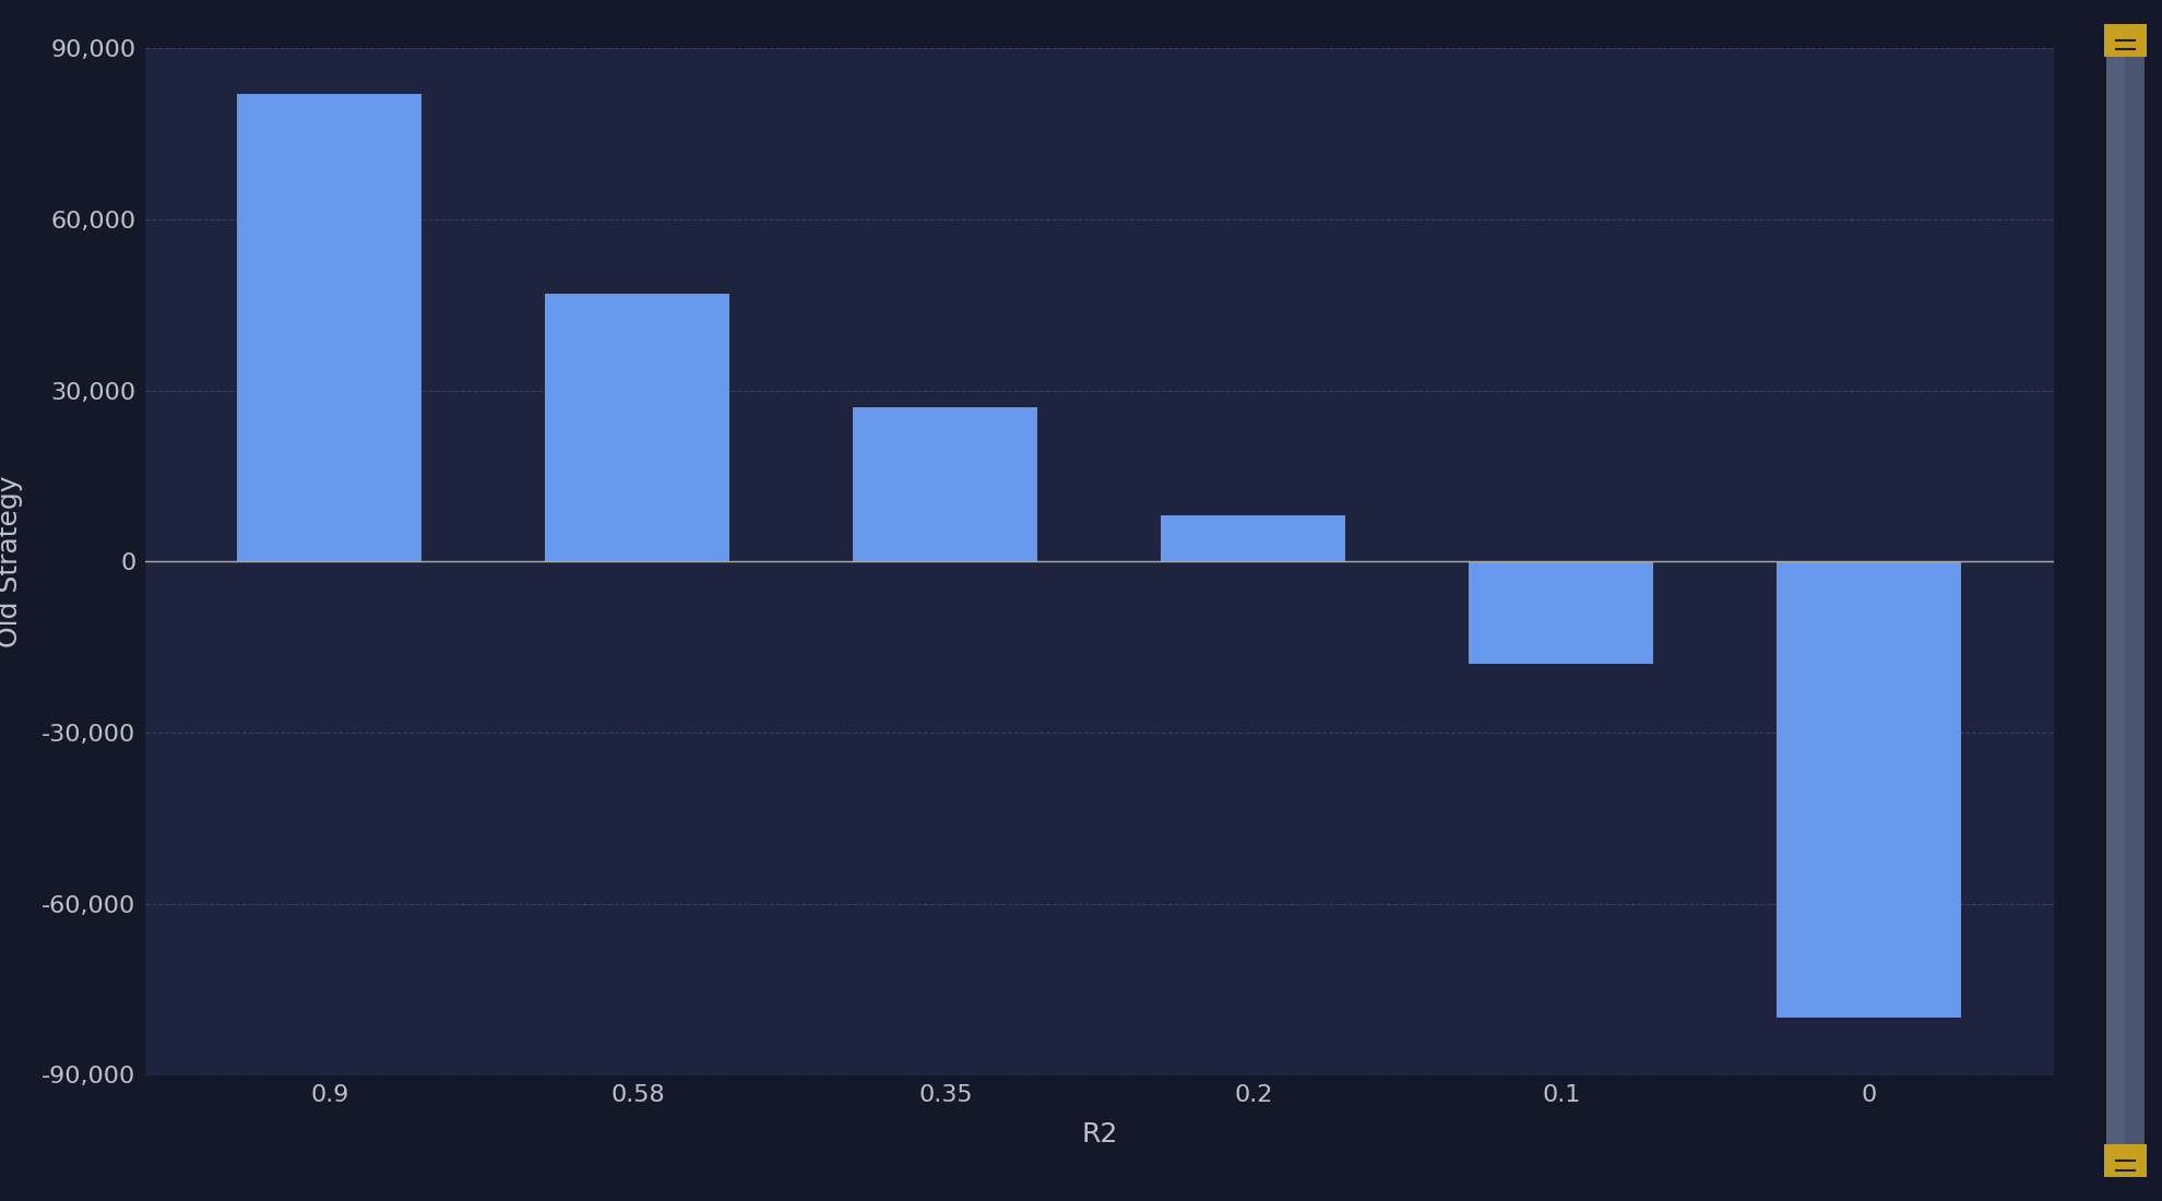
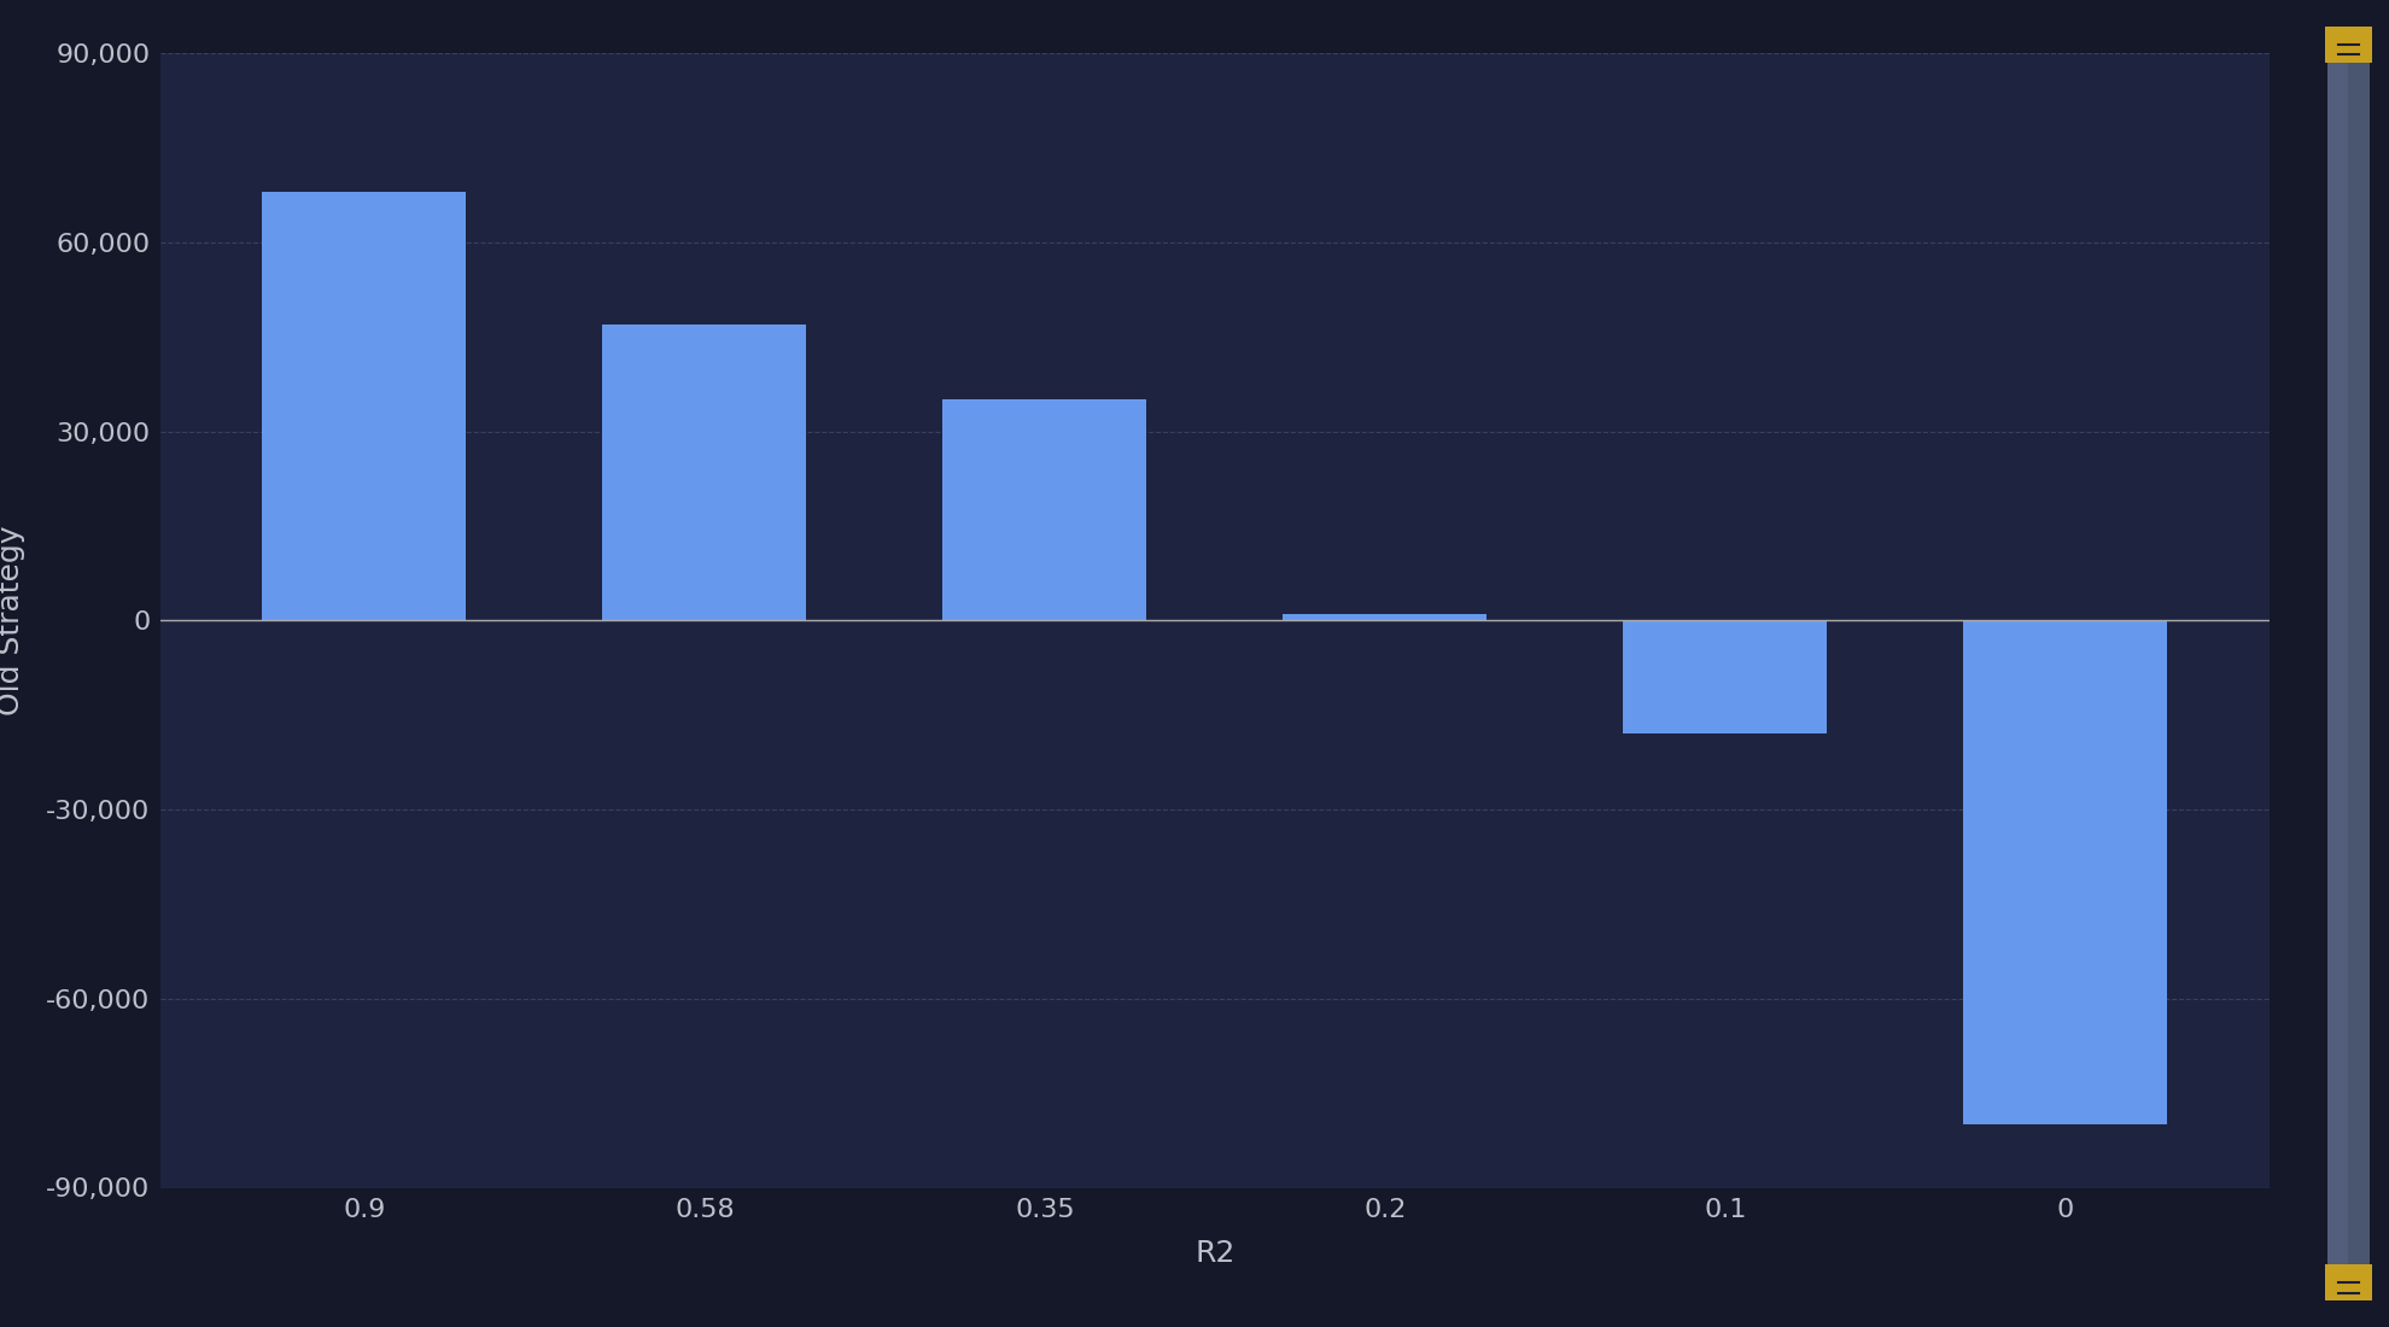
0.9: 82,000 -> 68,000
0.35: 27,000 -> 35,000
0.2: 8,000 -> 1,000
